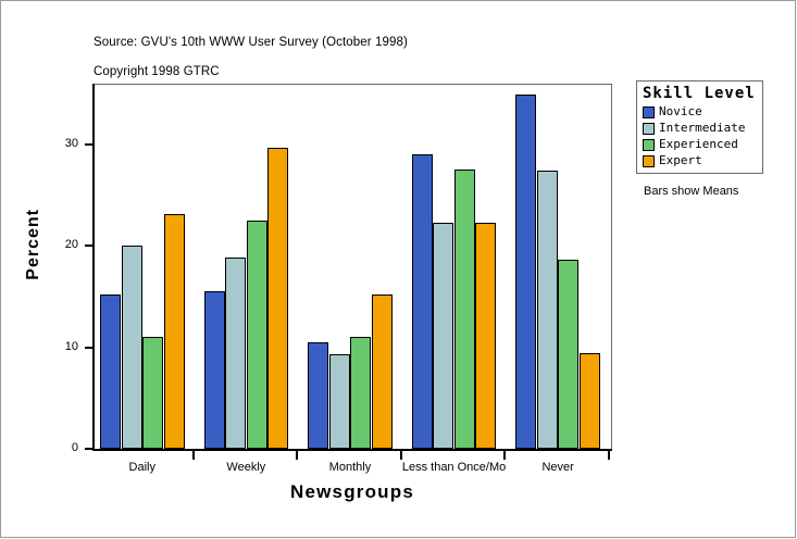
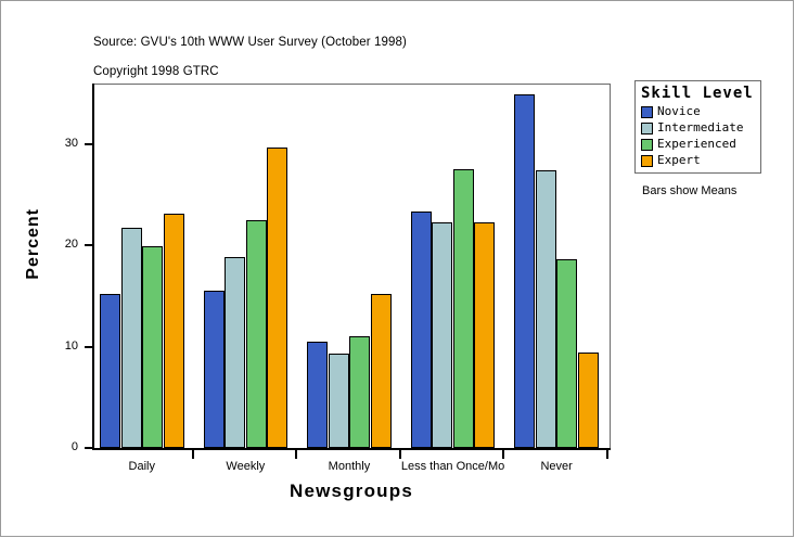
Intermediate/Daily: 20 -> 22
Experienced/Daily: 11 -> 20
Novice/Less than Once/Mo: 29 -> 23
